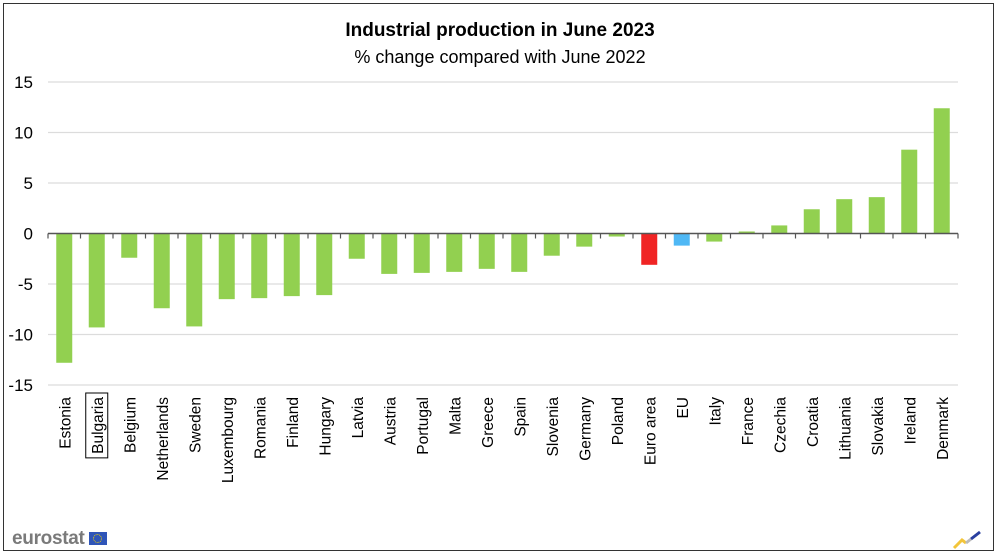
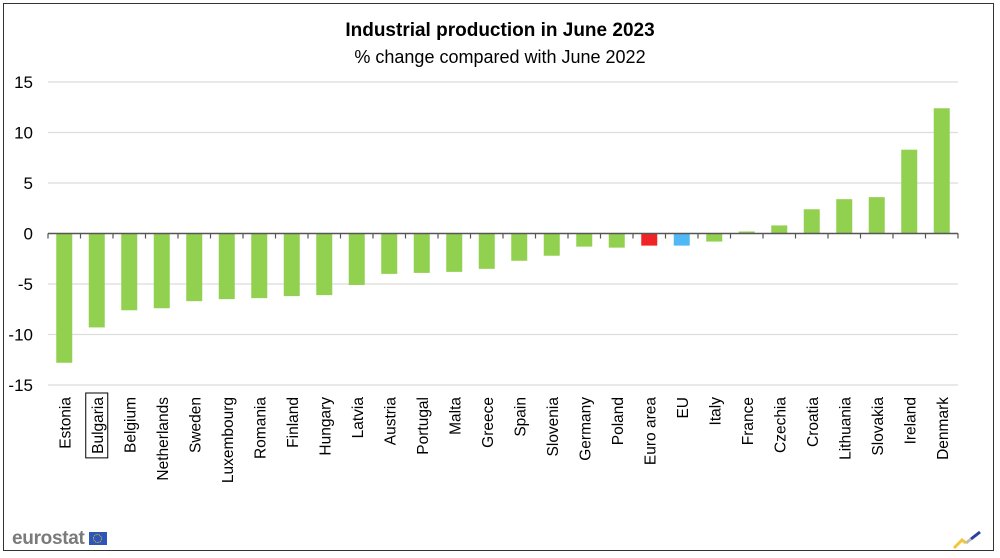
Belgium: -2.4 -> -7.6
Sweden: -9.2 -> -6.7
Latvia: -2.5 -> -5.1
Spain: -3.8 -> -2.7
Poland: -0.3 -> -1.4
Euro area: -3.1 -> -1.2
